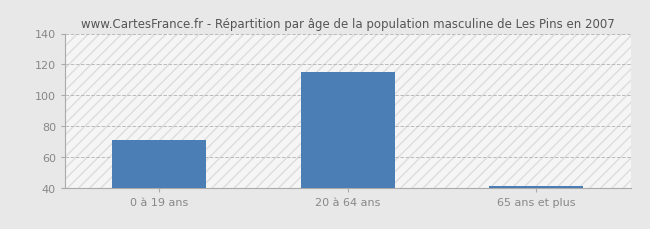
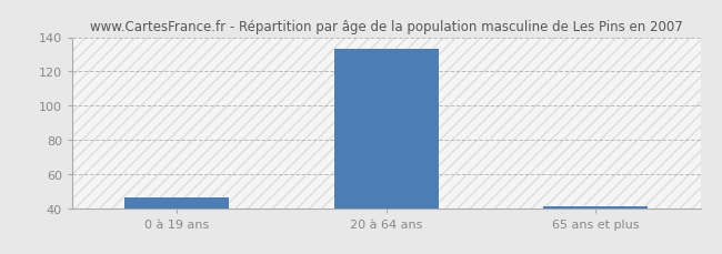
0 à 19 ans: 71 -> 46
20 à 64 ans: 115 -> 133
